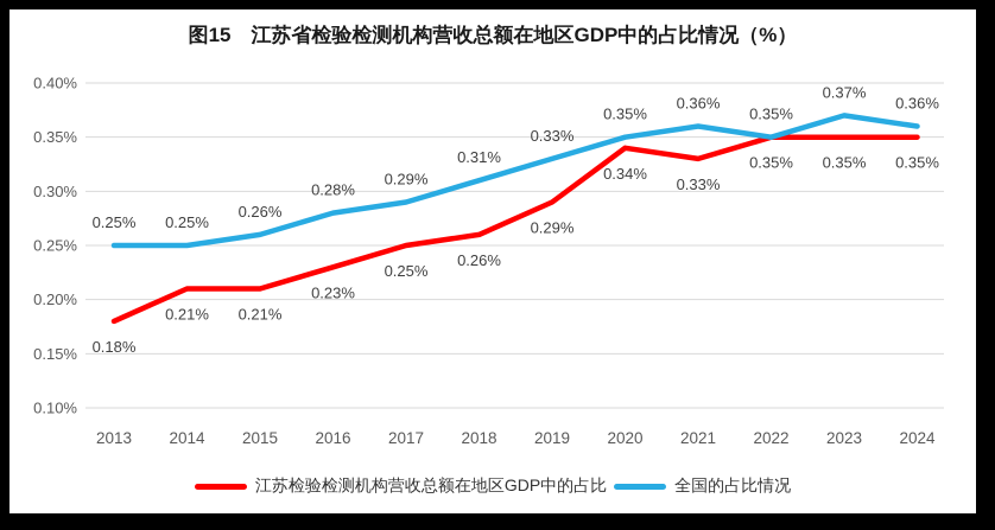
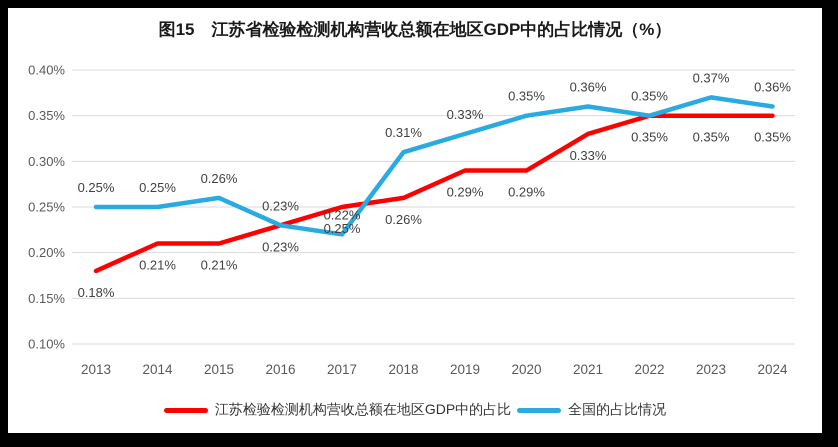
全国的占比情况/2016: 0.28% -> 0.23%
全国的占比情况/2017: 0.29% -> 0.22%
江苏检验检测机构营收总额在地区GDP中的占比/2020: 0.34% -> 0.29%
